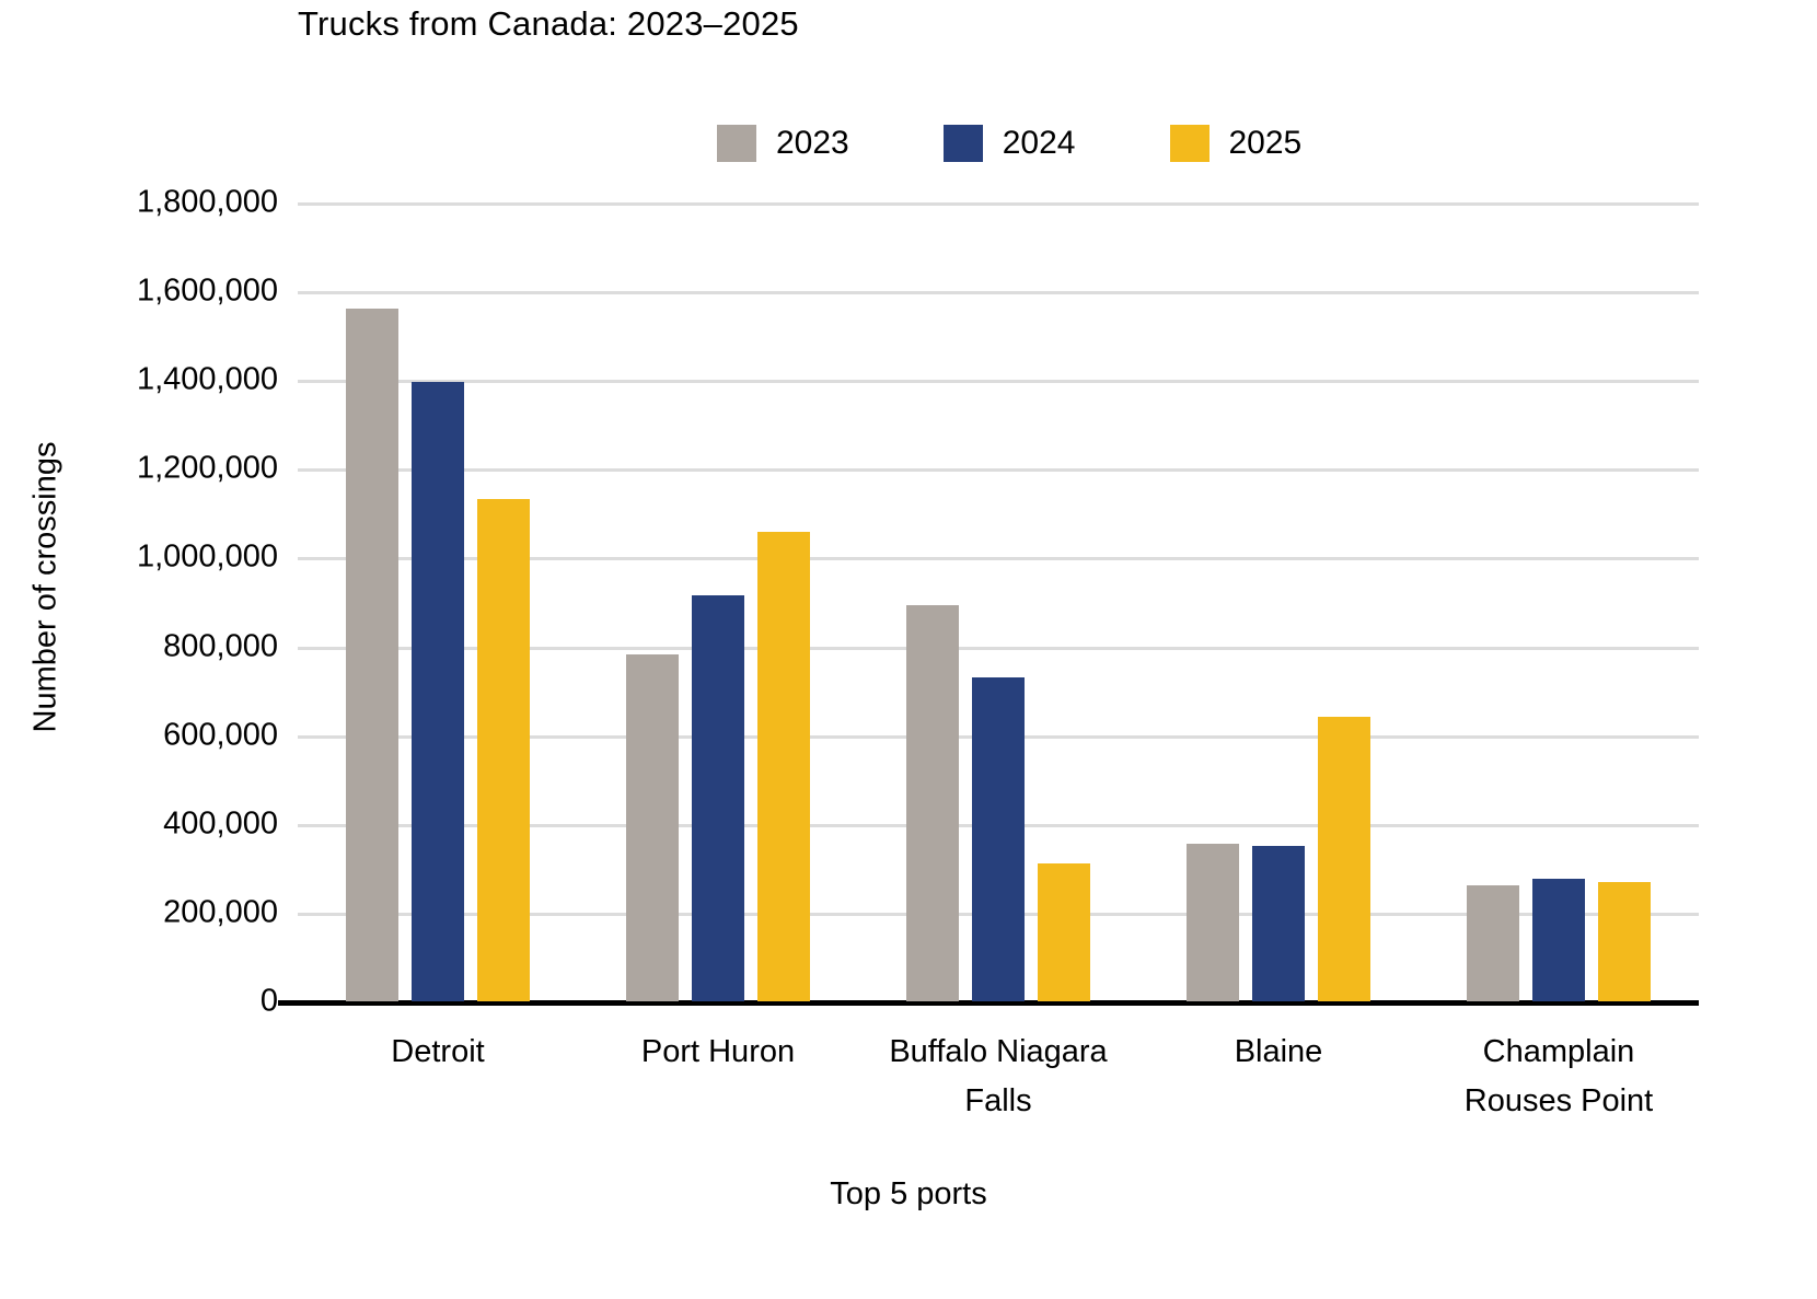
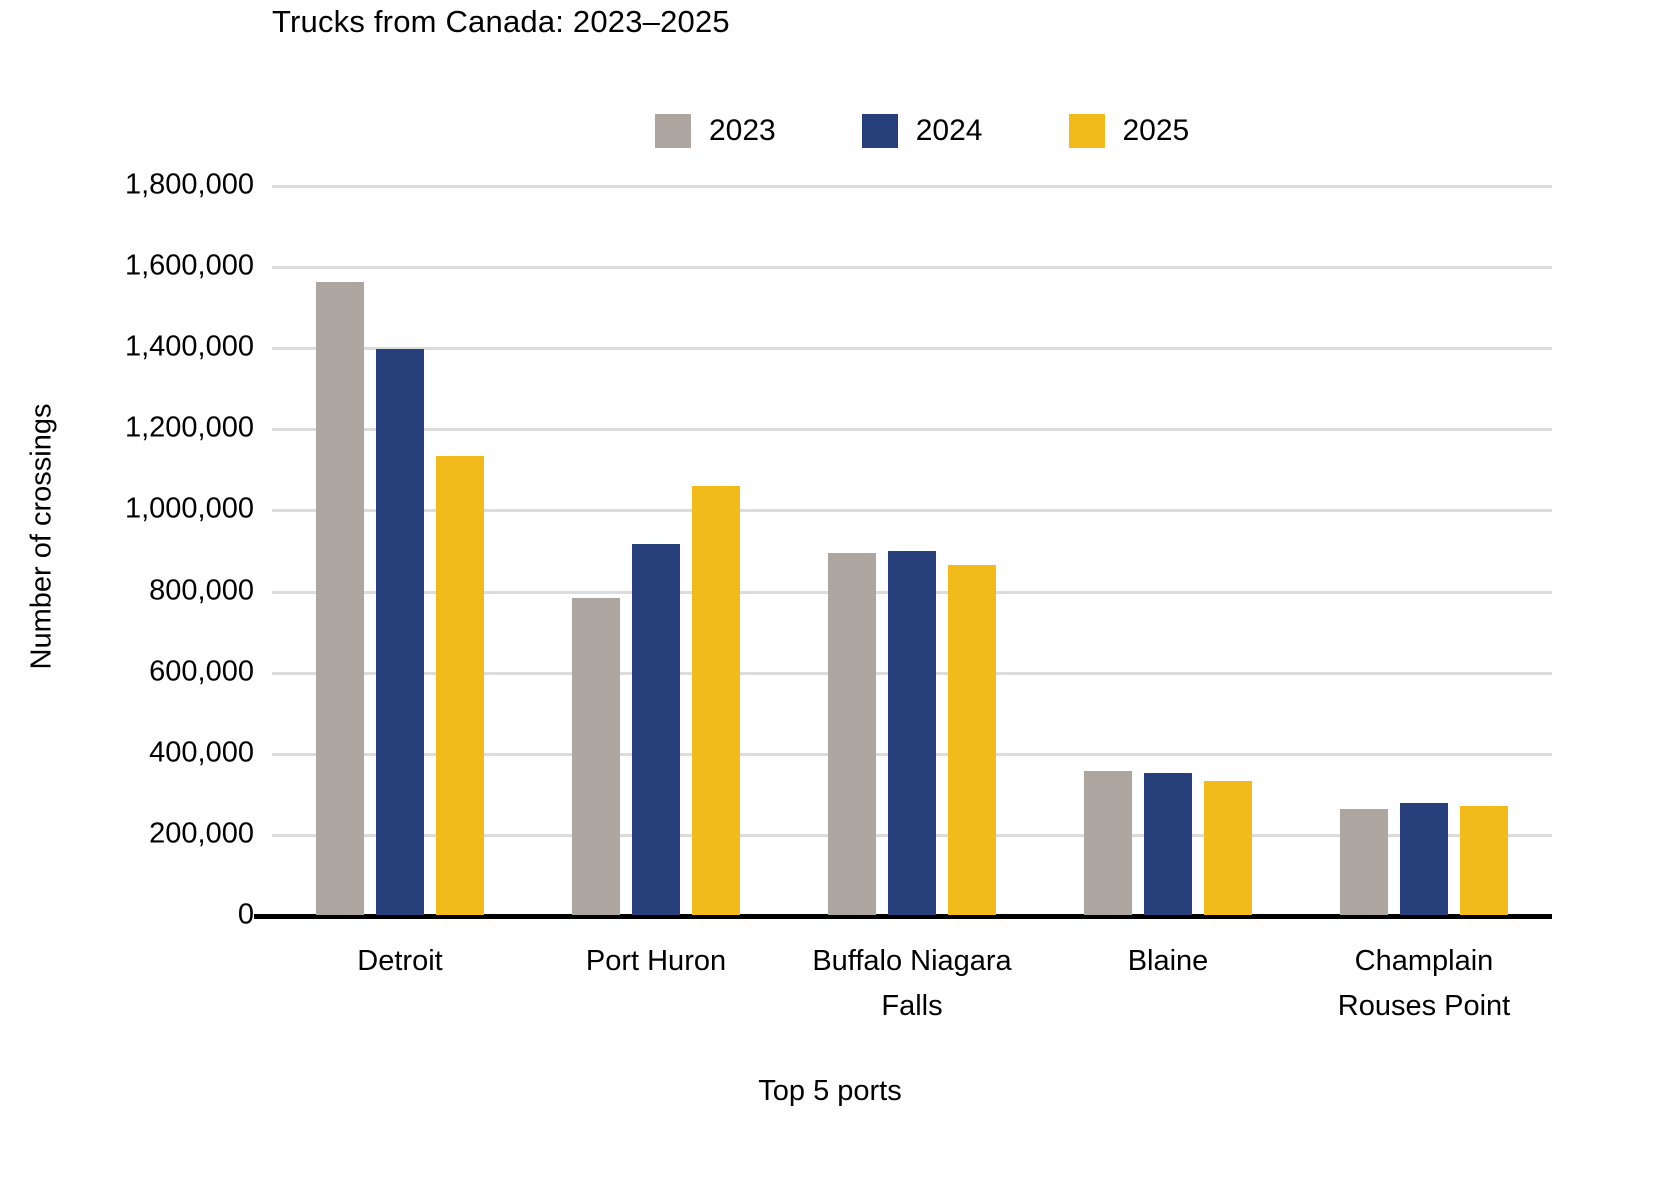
2024/Buffalo Niagara Falls: 730000 -> 900000
2025/Buffalo Niagara Falls: 310000 -> 860000
2025/Blaine: 640000 -> 330000
